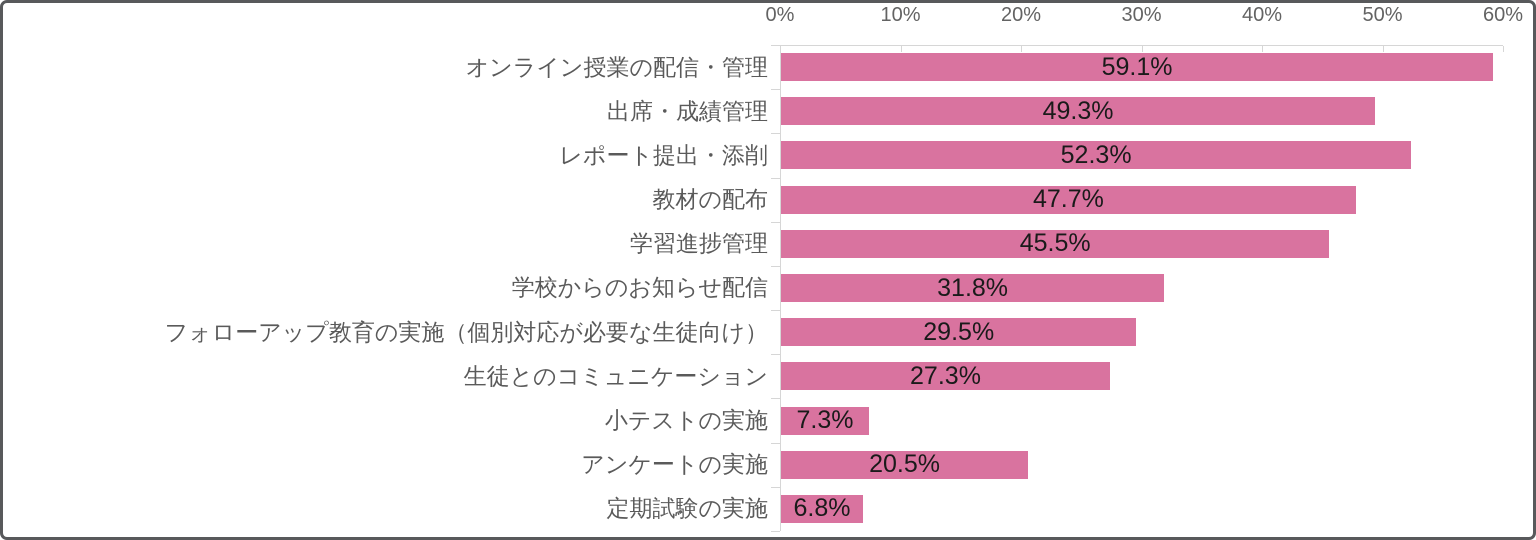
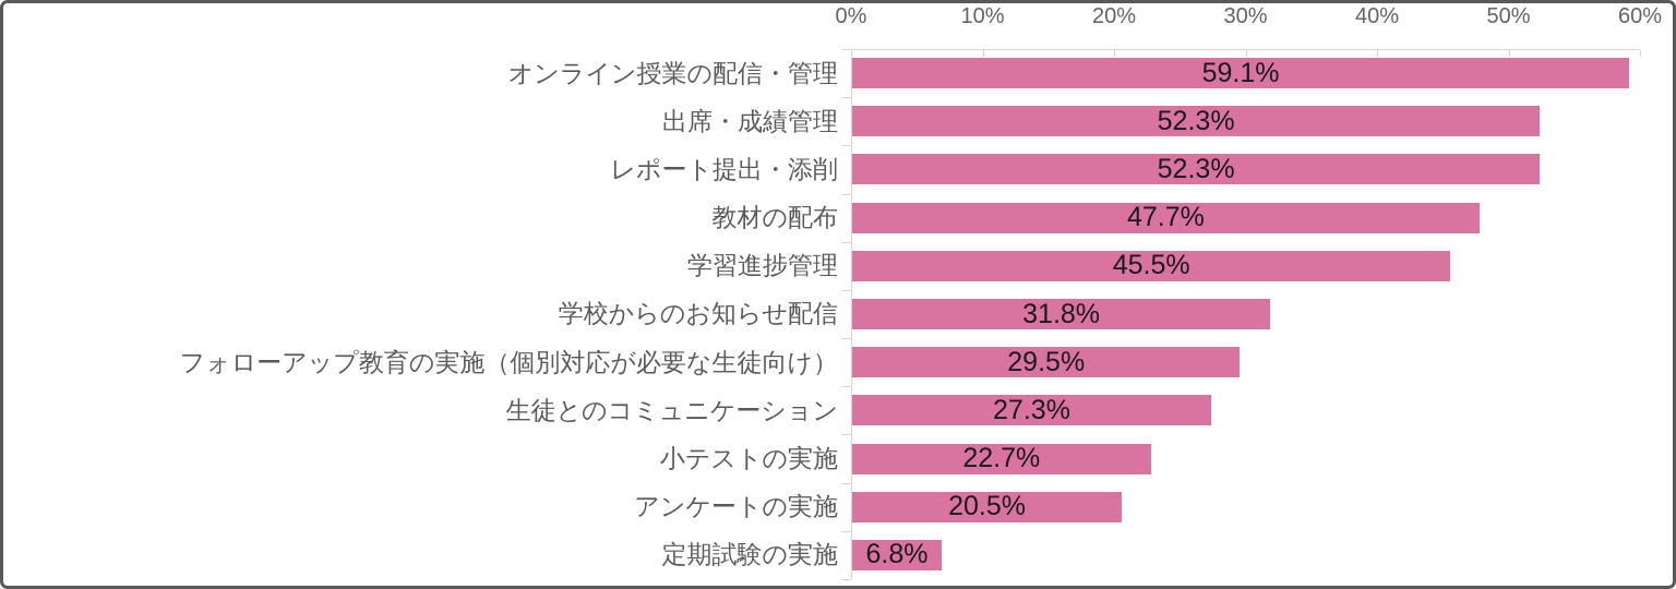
出席・成績管理: 49.3% -> 52.3%
小テストの実施: 7.3% -> 22.7%
